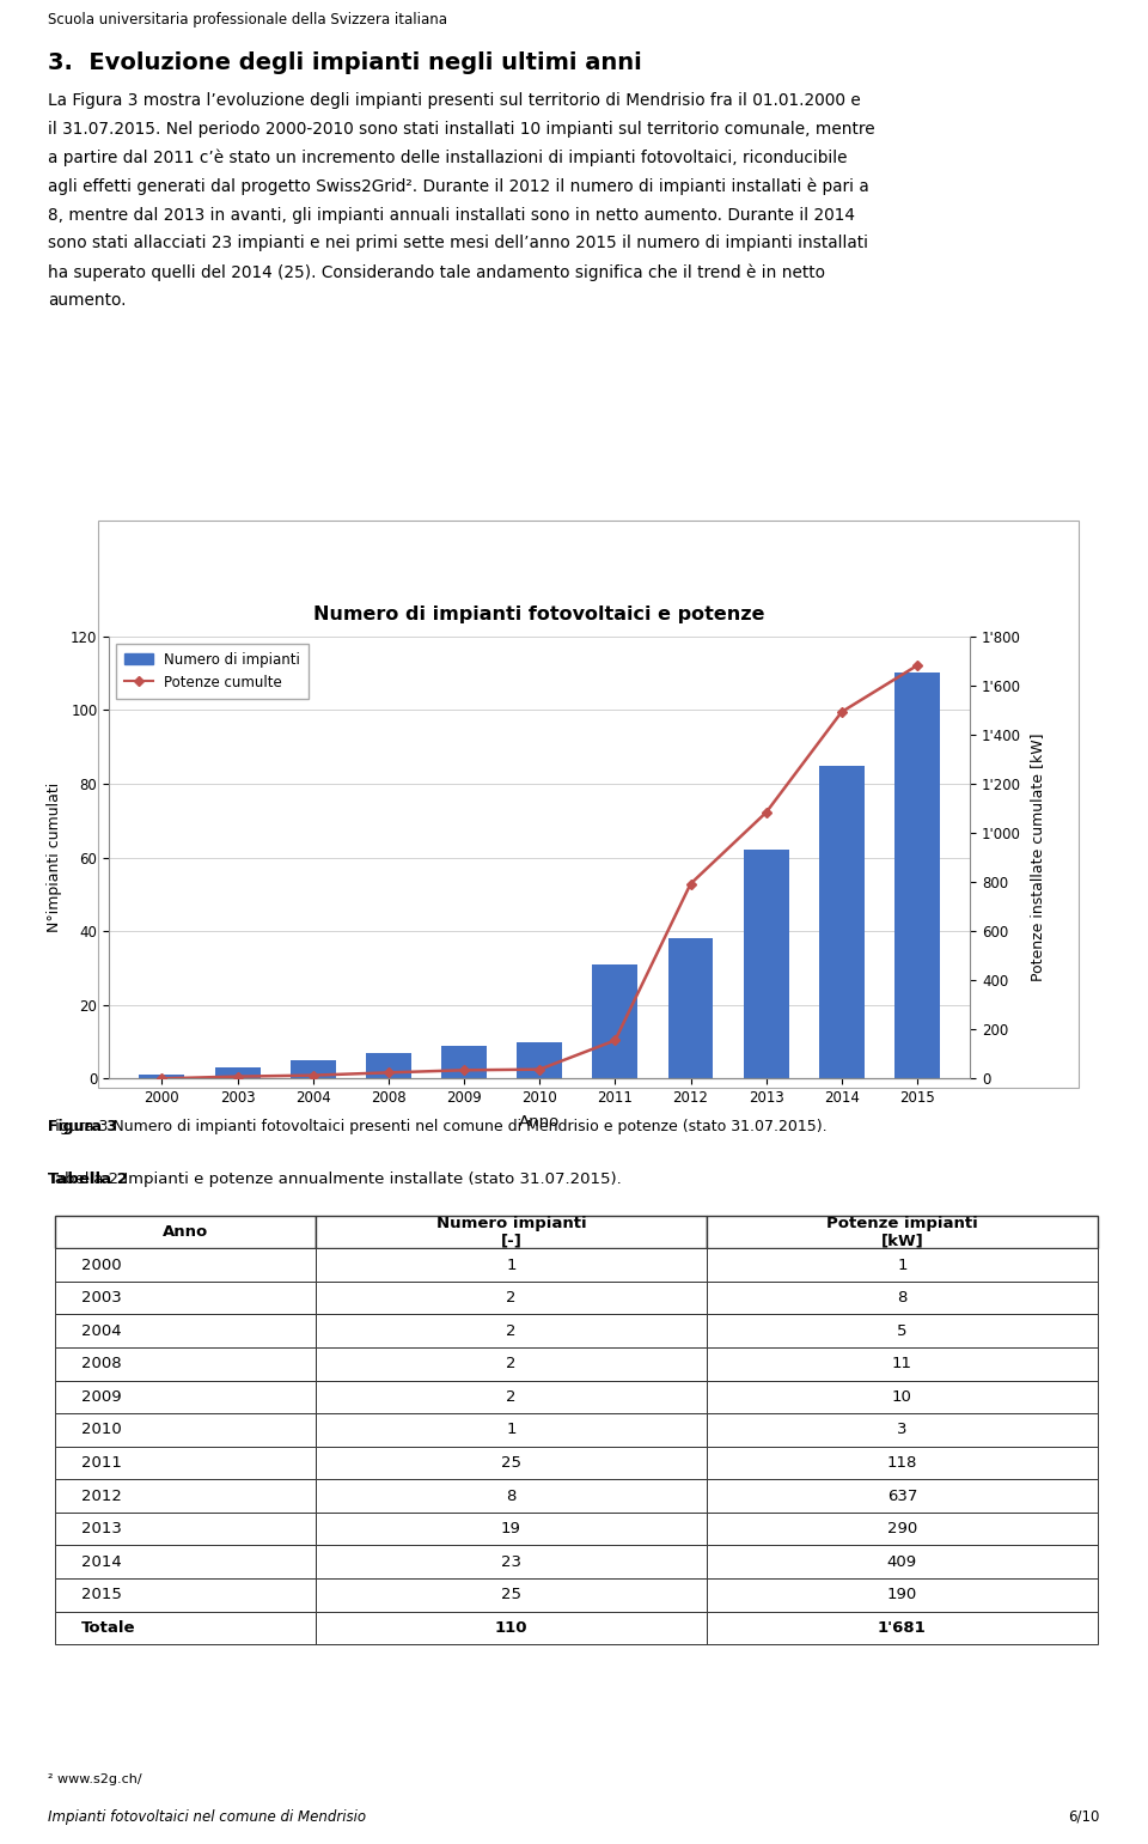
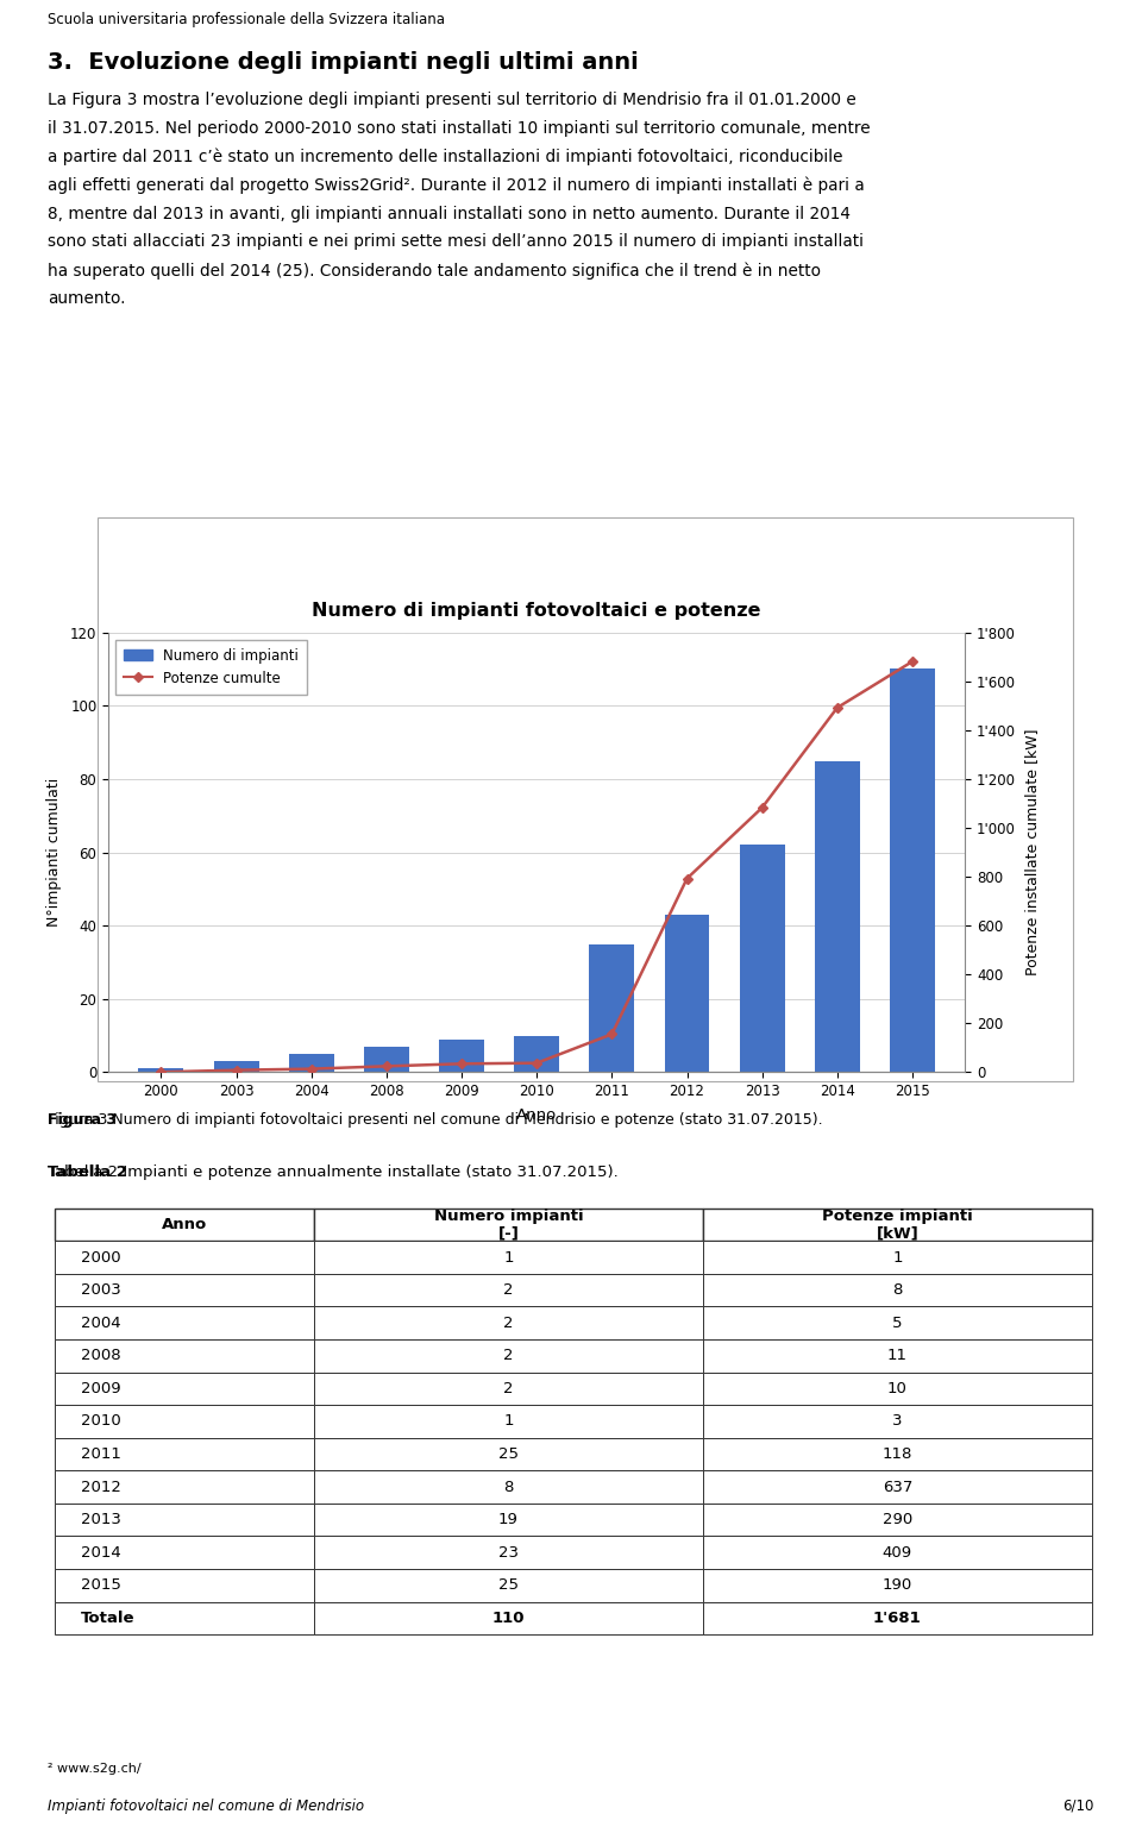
Numero di impianti/2011: 31 -> 35
Numero di impianti/2012: 38 -> 43
